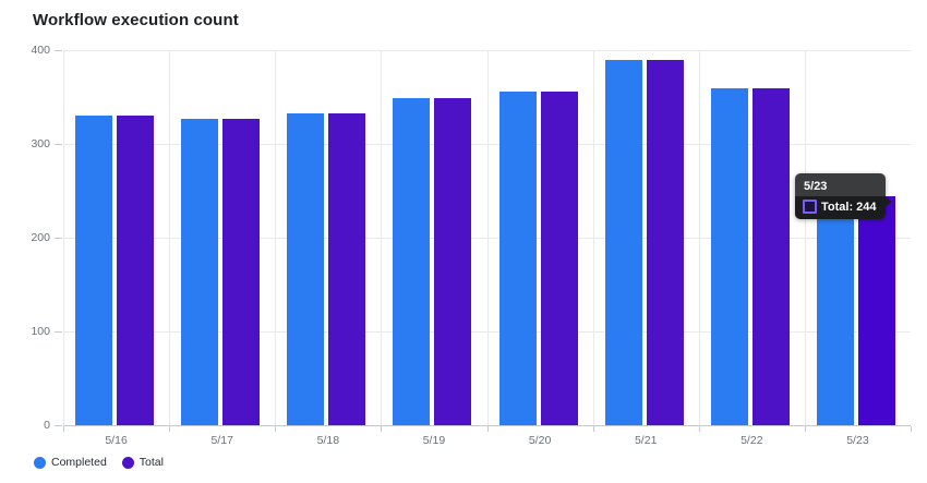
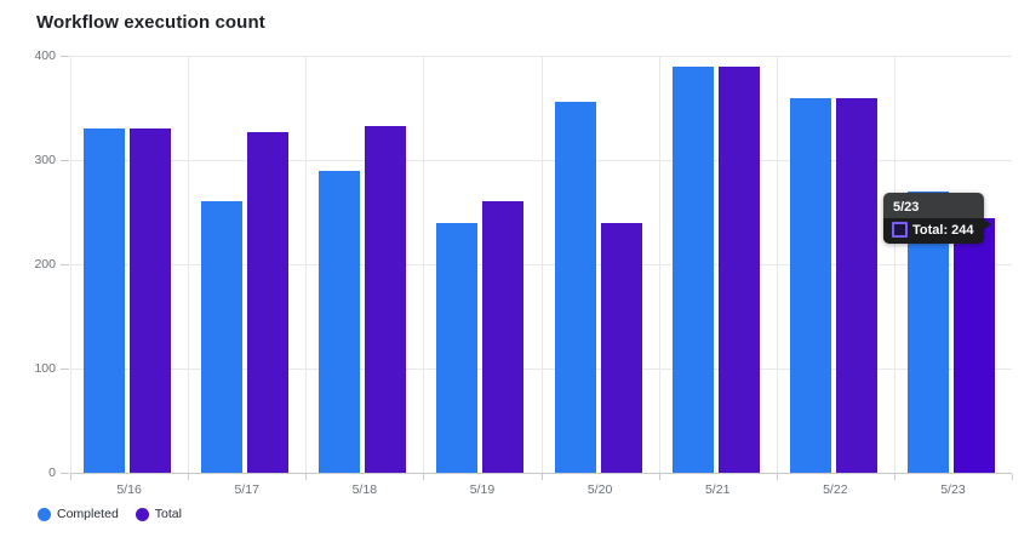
Completed/5/17: 330 -> 260
Completed/5/18: 330 -> 290
Completed/5/19: 350 -> 240
Total/5/19: 350 -> 260
Total/5/20: 360 -> 240
Completed/5/23: 240 -> 270
